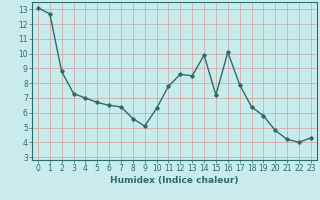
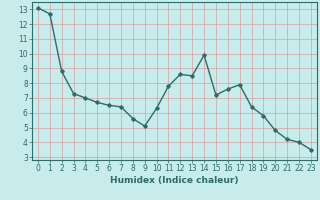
16: 10.1 -> 7.6
23: 4.3 -> 3.5
